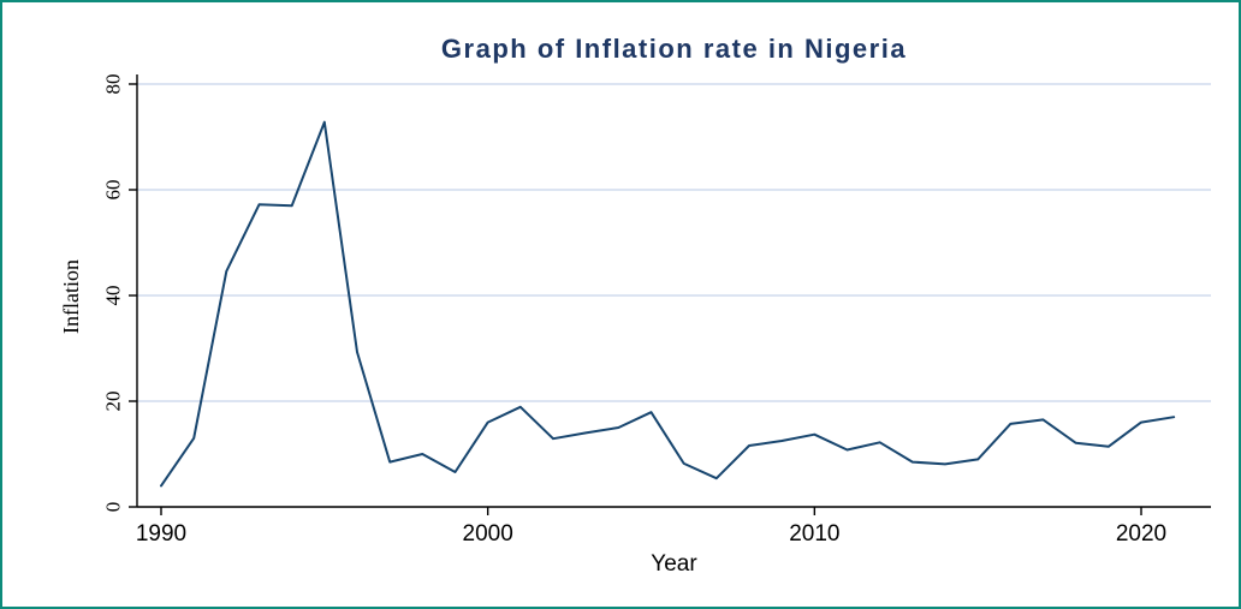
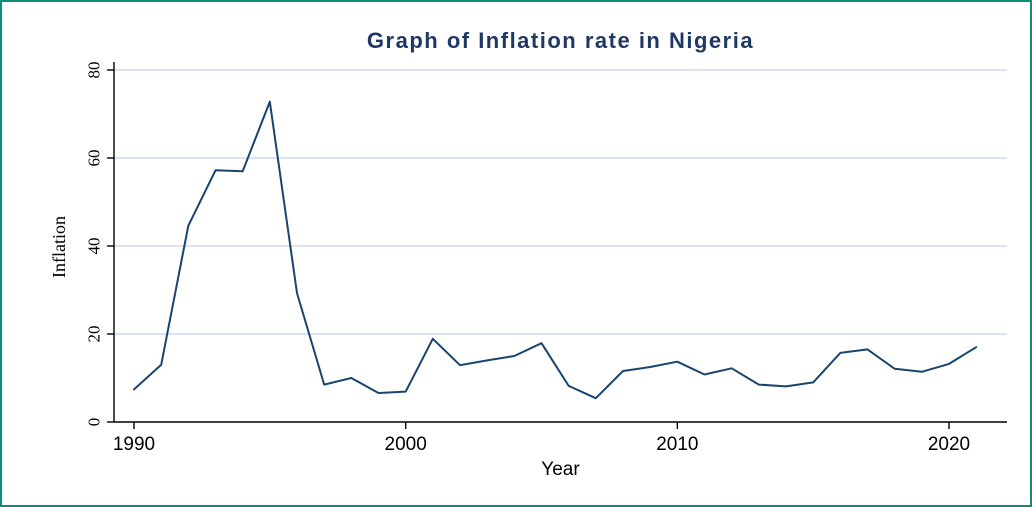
1990: 4 -> 7
2000: 16 -> 7
2020: 16 -> 13
